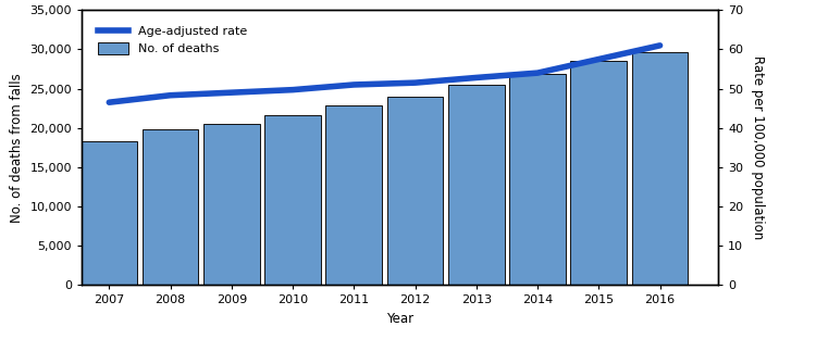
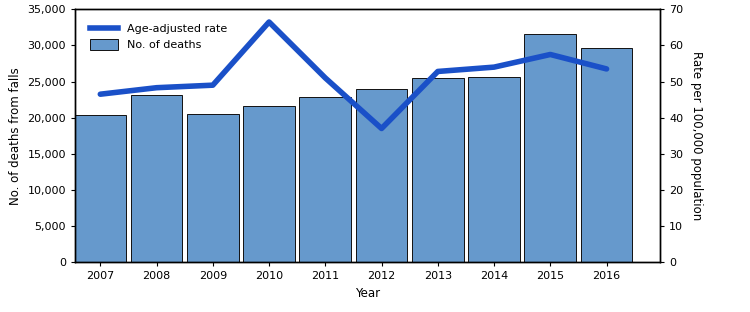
No. of deaths/2007: 18,300 -> 20,400
No. of deaths/2008: 19,800 -> 23,200
Age-adjusted rate/2010: 49.7 -> 66.5
Age-adjusted rate/2012: 51.5 -> 37.0
No. of deaths/2014: 26,900 -> 25,600
No. of deaths/2015: 28,500 -> 31,600
Age-adjusted rate/2016: 61.0 -> 53.5
